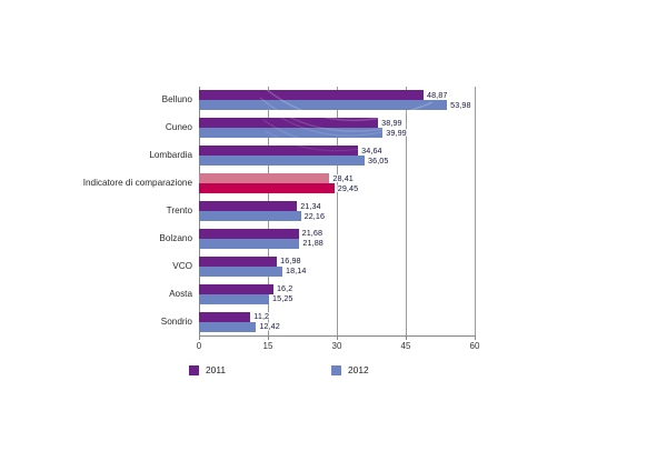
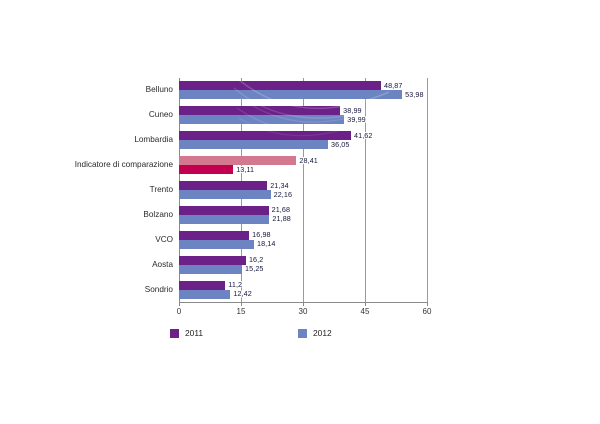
2011/Lombardia: 34,64 -> 41,62
2012/Indicatore di comparazione: 29,45 -> 13,11
